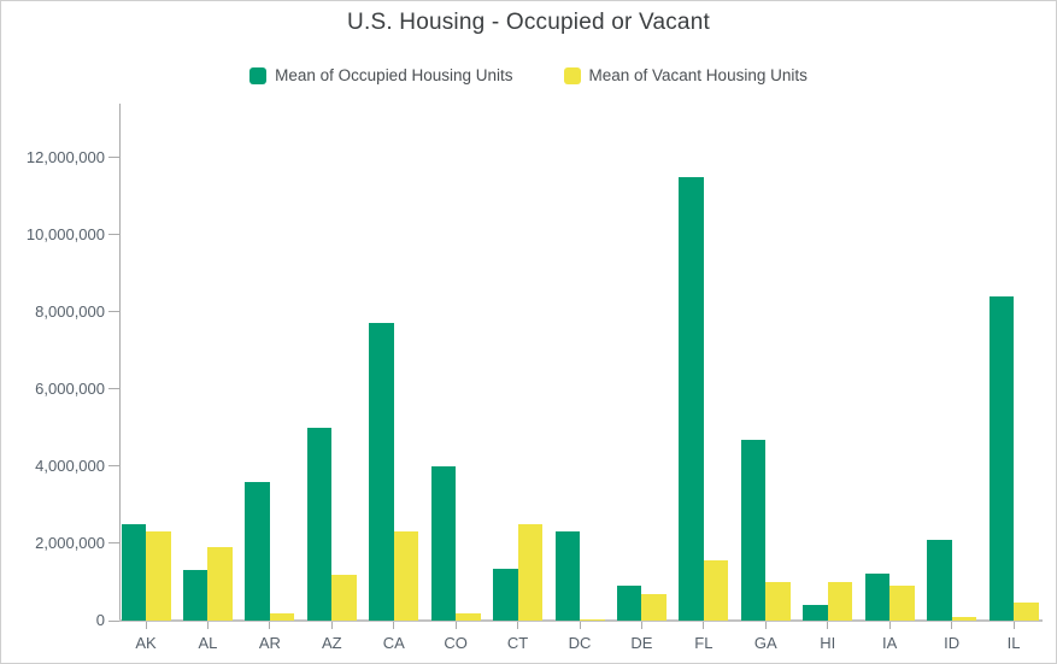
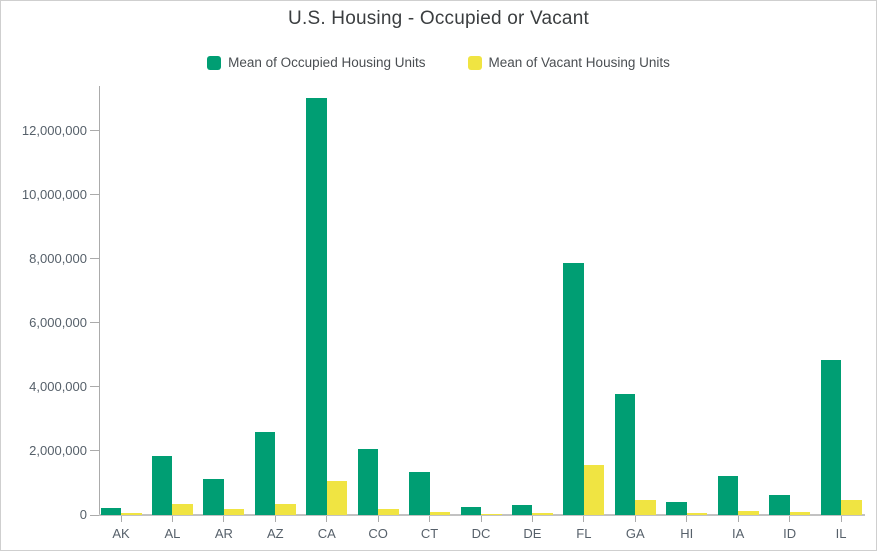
Mean of Occupied Housing Units/AK: 2500000 -> 200000
Mean of Vacant Housing Units/AK: 2300000 -> 100000
Mean of Occupied Housing Units/AL: 1300000 -> 1800000
Mean of Vacant Housing Units/AL: 1900000 -> 400000
Mean of Occupied Housing Units/AR: 3600000 -> 1100000
Mean of Occupied Housing Units/AZ: 5000000 -> 2600000
Mean of Vacant Housing Units/AZ: 1200000 -> 300000
Mean of Occupied Housing Units/CA: 7700000 -> 13000000
Mean of Vacant Housing Units/CA: 2300000 -> 1100000
Mean of Occupied Housing Units/CO: 4000000 -> 2100000
Mean of Vacant Housing Units/CT: 2500000 -> 100000
Mean of Occupied Housing Units/DC: 2300000 -> 200000
Mean of Occupied Housing Units/DE: 900000 -> 300000
Mean of Vacant Housing Units/DE: 700000 -> 100000
Mean of Occupied Housing Units/FL: 11500000 -> 7900000
Mean of Occupied Housing Units/GA: 4700000 -> 3800000
Mean of Vacant Housing Units/GA: 1000000 -> 500000
Mean of Vacant Housing Units/HI: 1000000 -> 100000
Mean of Vacant Housing Units/IA: 900000 -> 100000
Mean of Occupied Housing Units/ID: 2100000 -> 600000
Mean of Occupied Housing Units/IL: 8400000 -> 4800000
